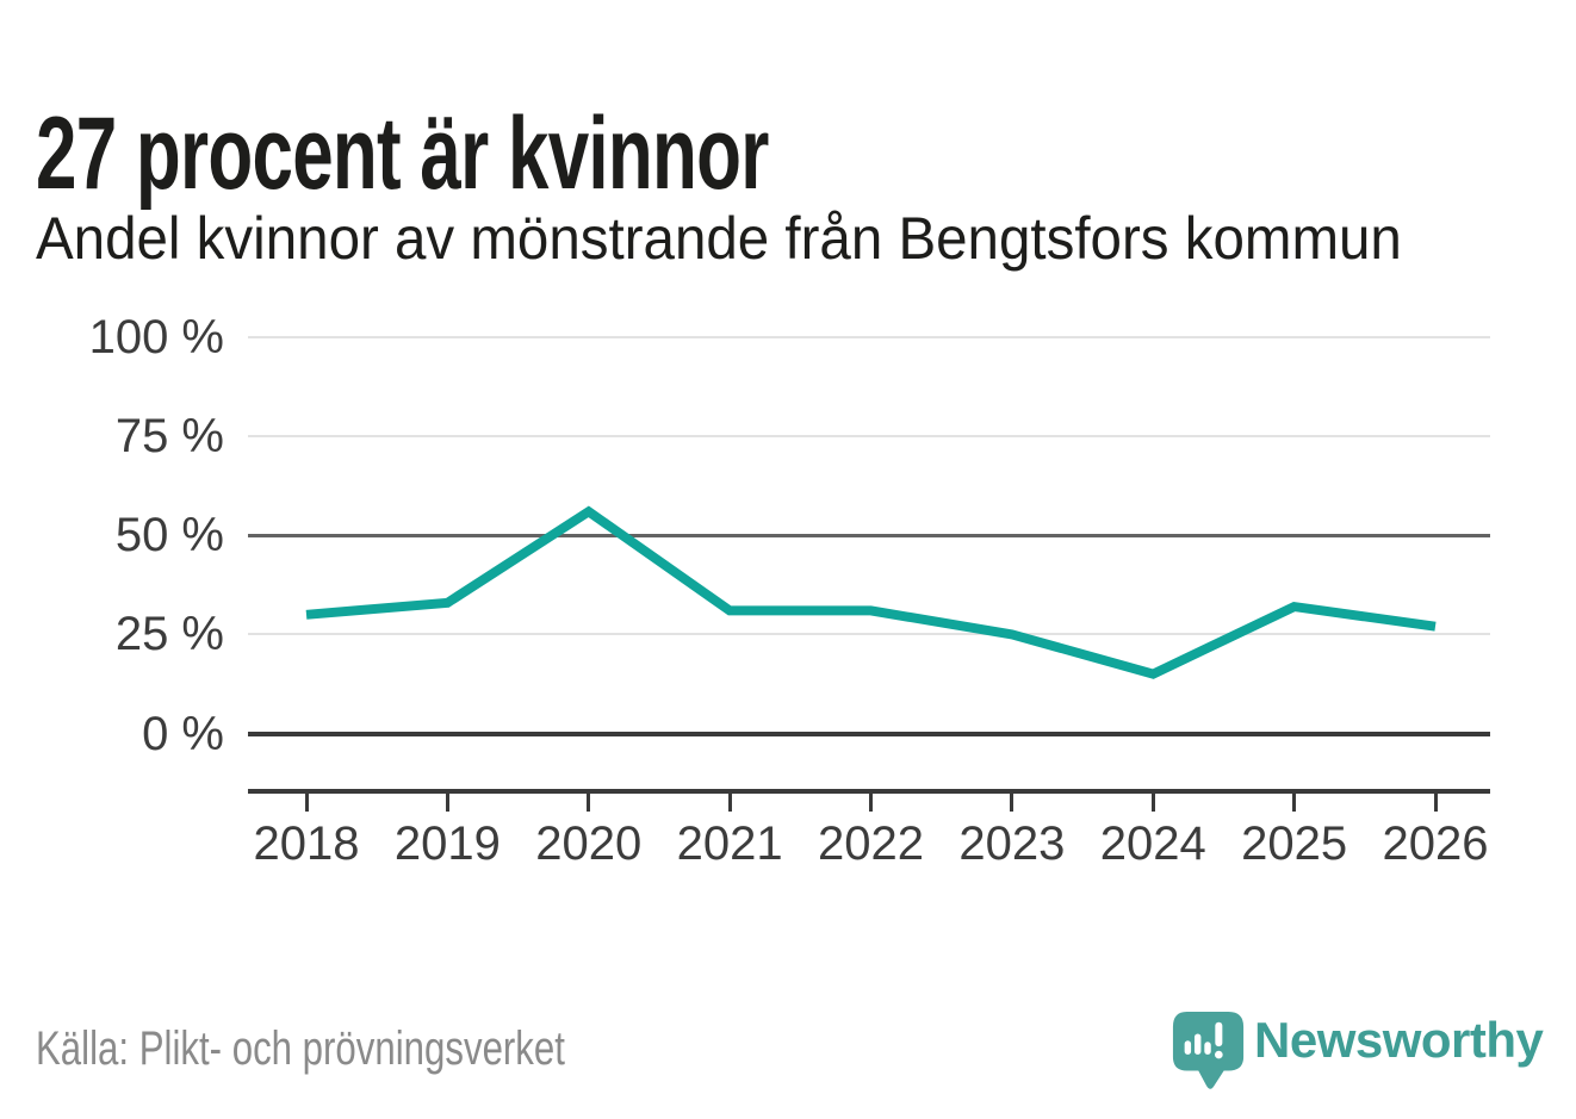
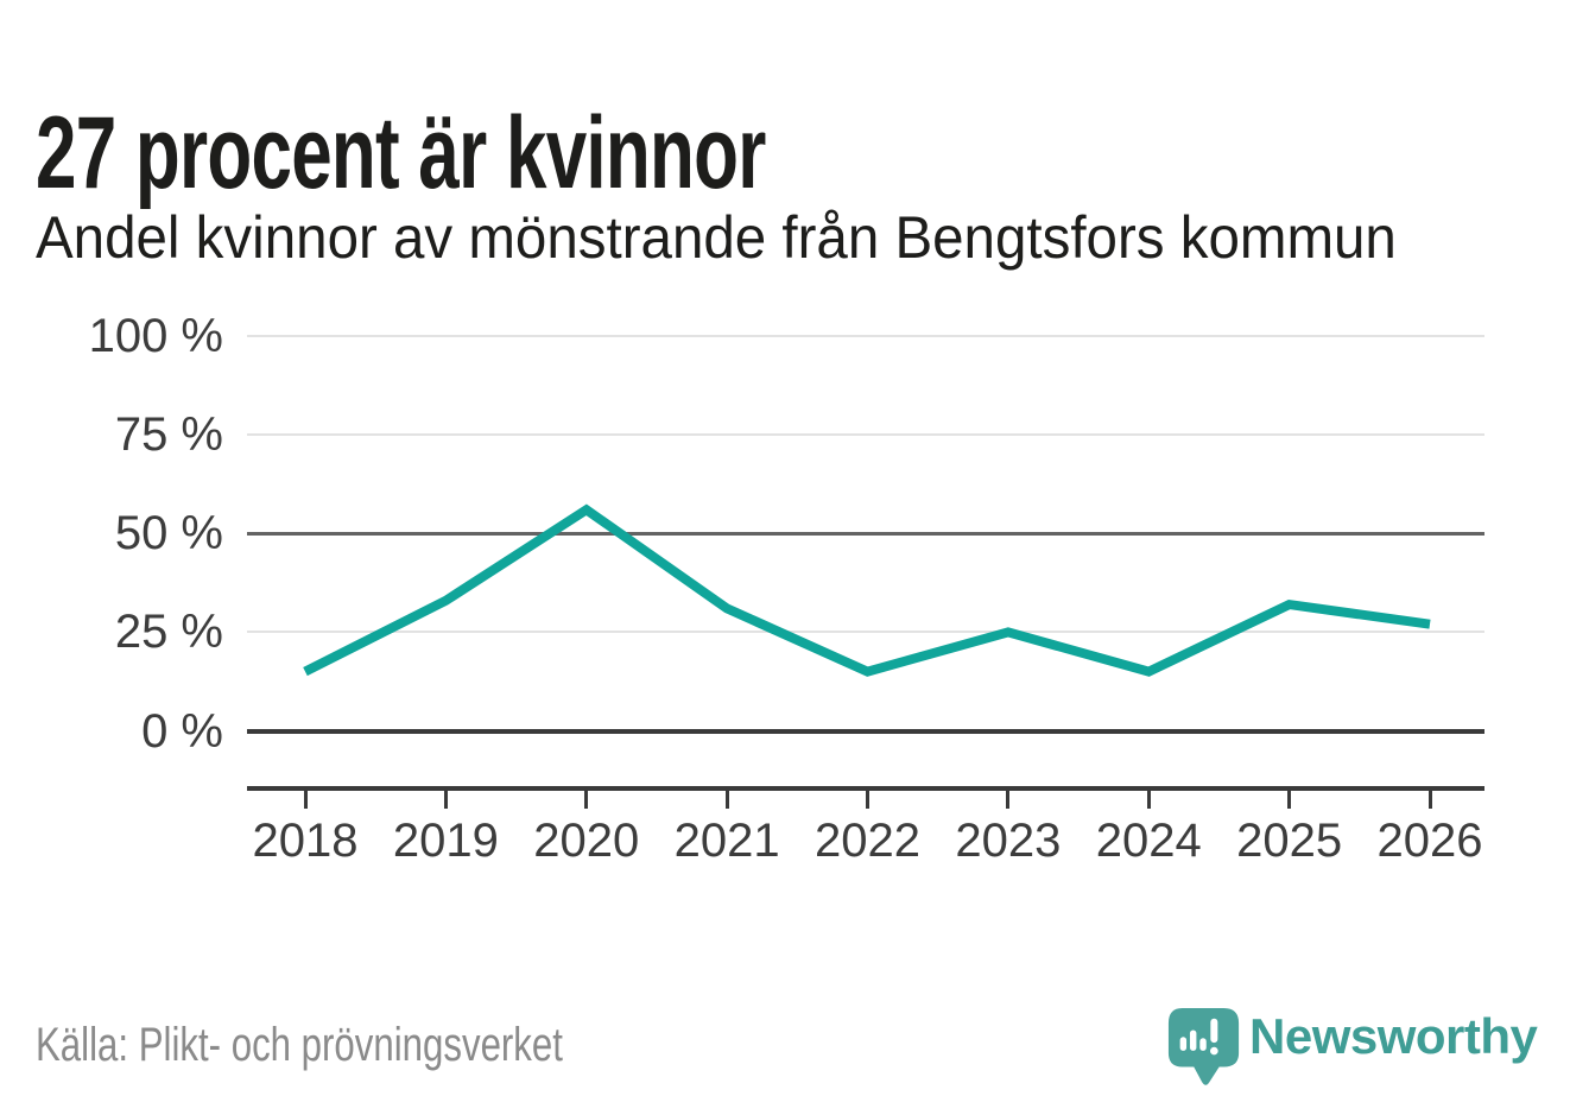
2018: 30% -> 15%
2022: 31% -> 15%
